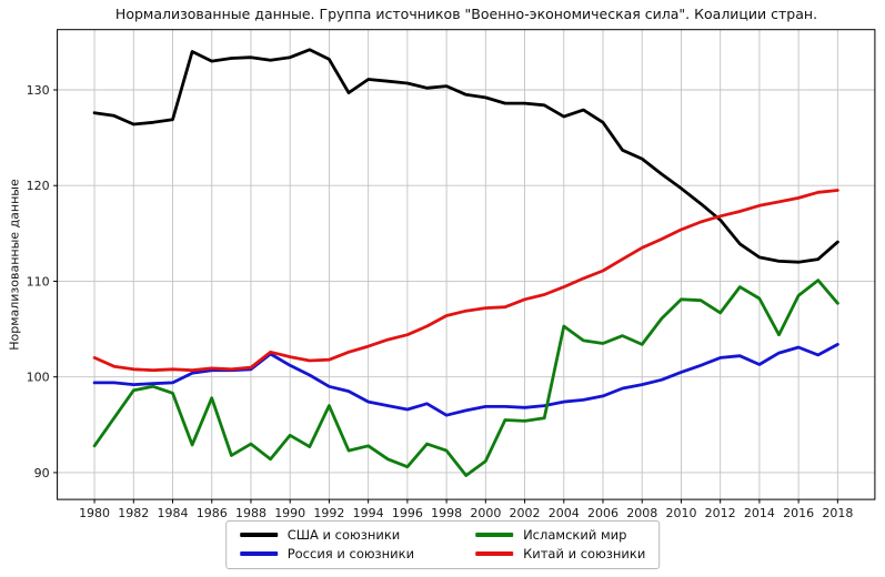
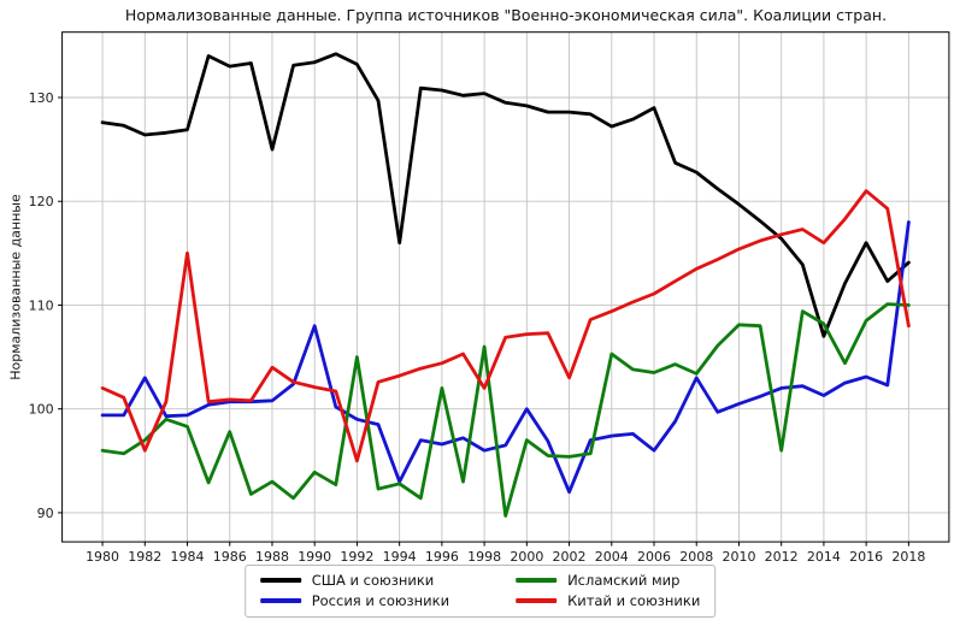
Исламский мир/1980: 93 -> 96
Россия и союзники/1982: 99 -> 103
Исламский мир/1982: 99 -> 97
Китай и союзники/1982: 101 -> 96
Китай и союзники/1984: 101 -> 115
США и союзники/1988: 133 -> 125
Китай и союзники/1988: 101 -> 104
Россия и союзники/1990: 101 -> 108
Исламский мир/1992: 97 -> 105
Китай и союзники/1992: 102 -> 95
США и союзники/1994: 131 -> 116
Россия и союзники/1994: 97 -> 93
Исламский мир/1996: 91 -> 102
Исламский мир/1998: 92 -> 106
Китай и союзники/1998: 106 -> 102
Россия и союзники/2000: 97 -> 100
Исламский мир/2000: 91 -> 97
Россия и союзники/2002: 97 -> 92
Китай и союзники/2002: 108 -> 103
США и союзники/2006: 127 -> 129
Россия и союзники/2006: 98 -> 96
Россия и союзники/2008: 99 -> 103
Исламский мир/2012: 107 -> 96
США и союзники/2014: 112 -> 107
Китай и союзники/2014: 118 -> 116
США и союзники/2016: 112 -> 116
Китай и союзники/2016: 119 -> 121
Россия и союзники/2018: 103 -> 118
Исламский мир/2018: 108 -> 110
Китай и союзники/2018: 120 -> 108
